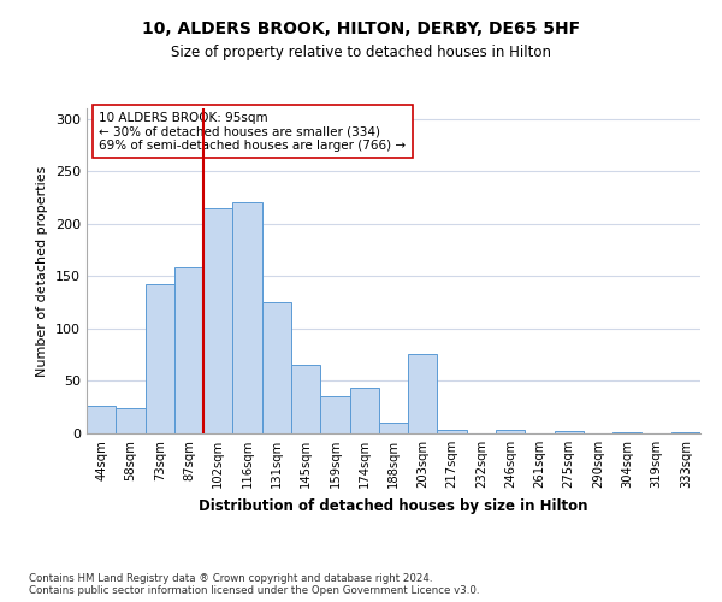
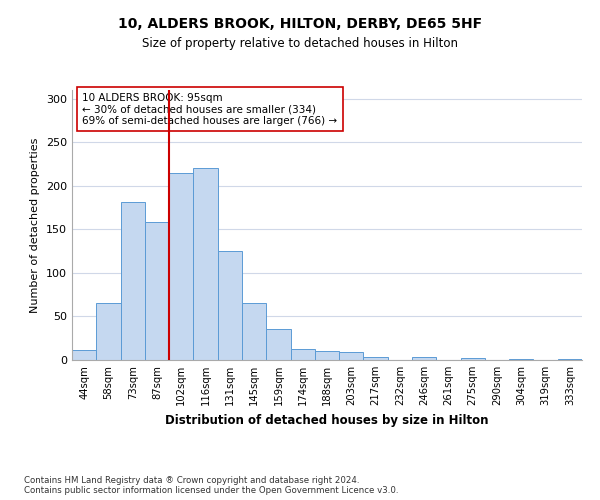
44sqm: 26 -> 12
58sqm: 24 -> 65
73sqm: 142 -> 181
174sqm: 44 -> 13
203sqm: 76 -> 9
